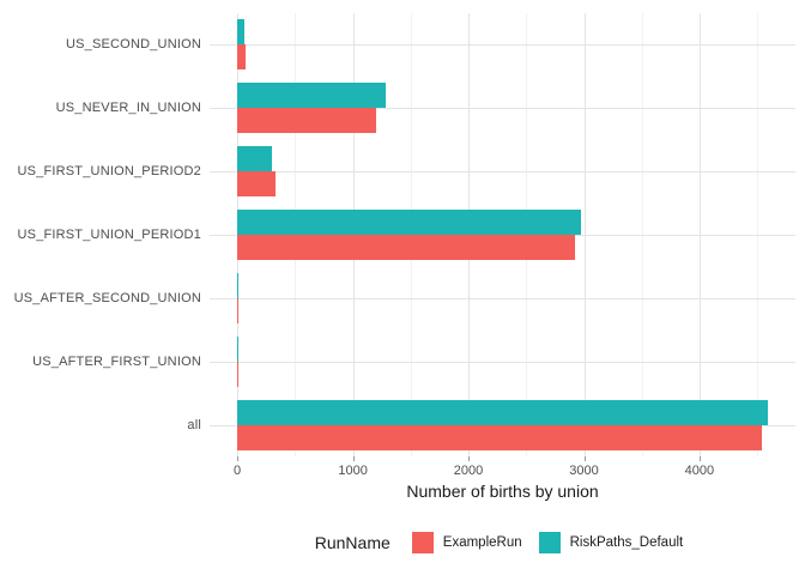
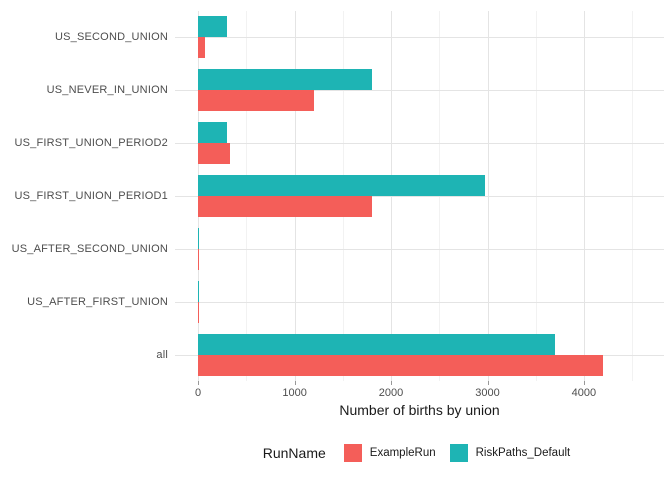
RiskPaths_Default/US_SECOND_UNION: 100 -> 300
RiskPaths_Default/US_NEVER_IN_UNION: 1300 -> 1800
ExampleRun/US_FIRST_UNION_PERIOD1: 2900 -> 1800
ExampleRun/all: 4500 -> 4200
RiskPaths_Default/all: 4600 -> 3700
